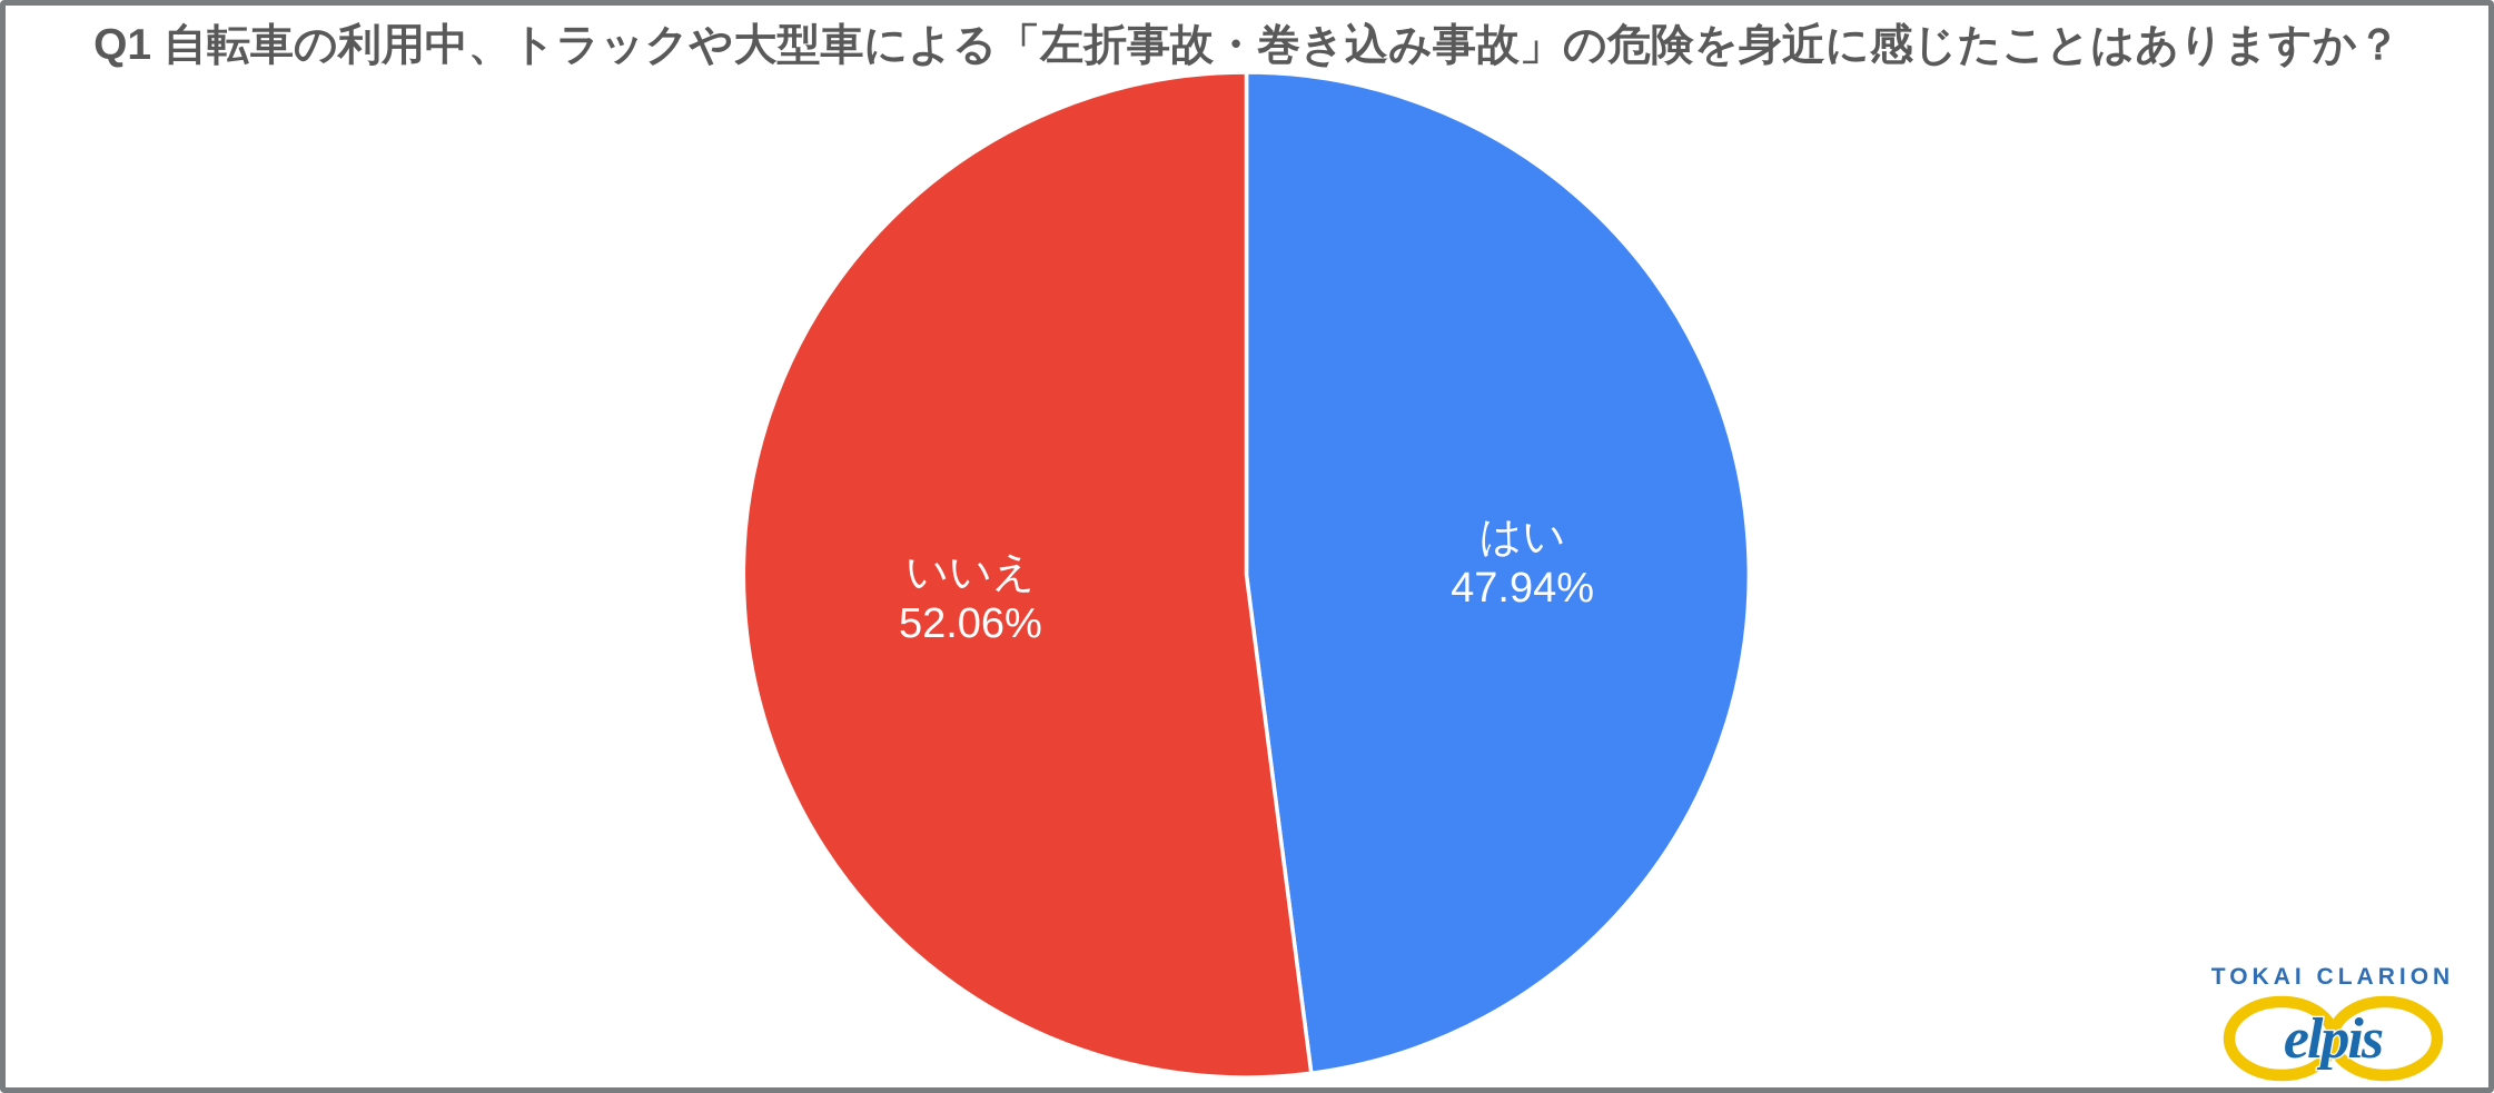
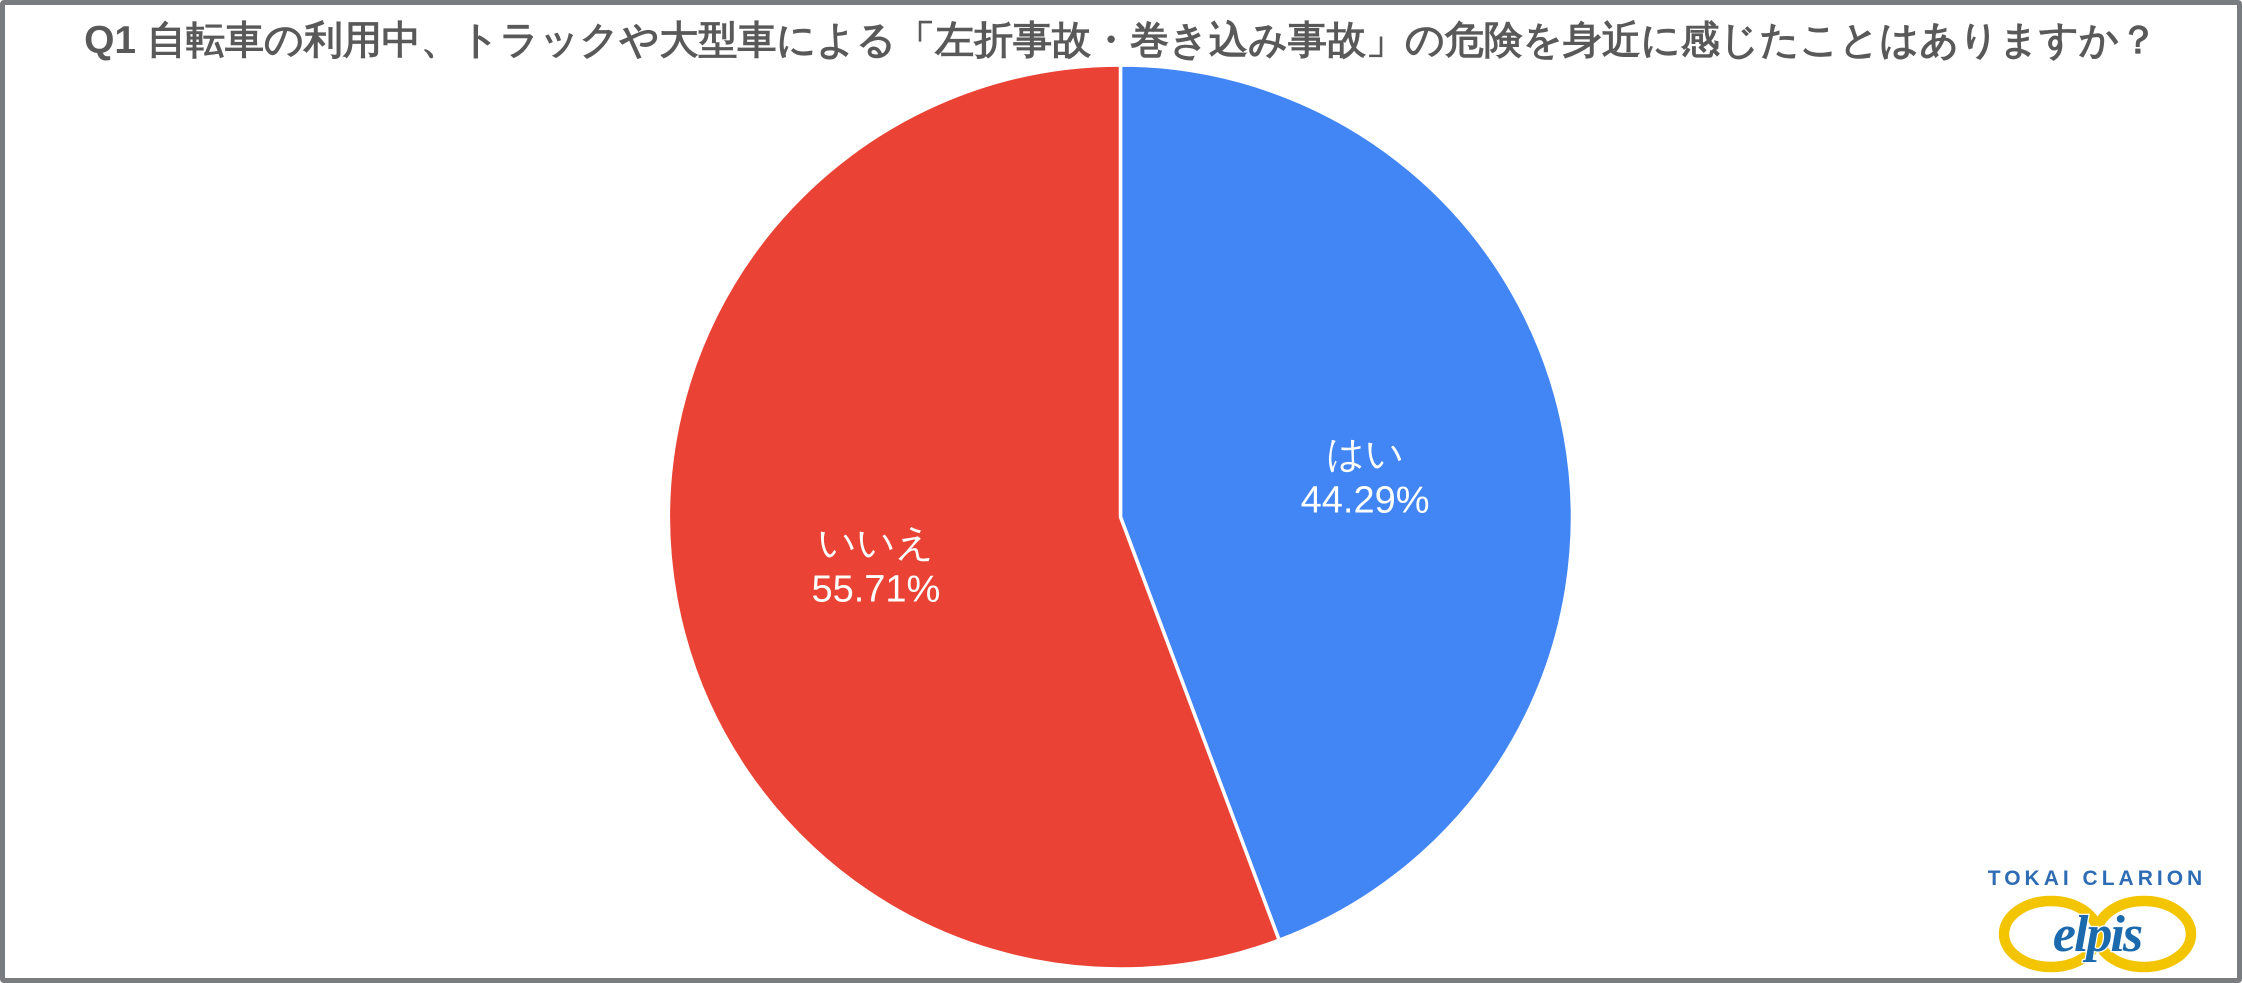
はい: 47.94% -> 44.29%
いいえ: 52.06% -> 55.71%
